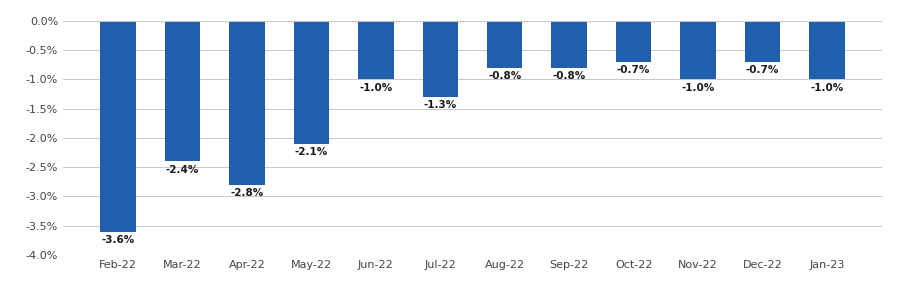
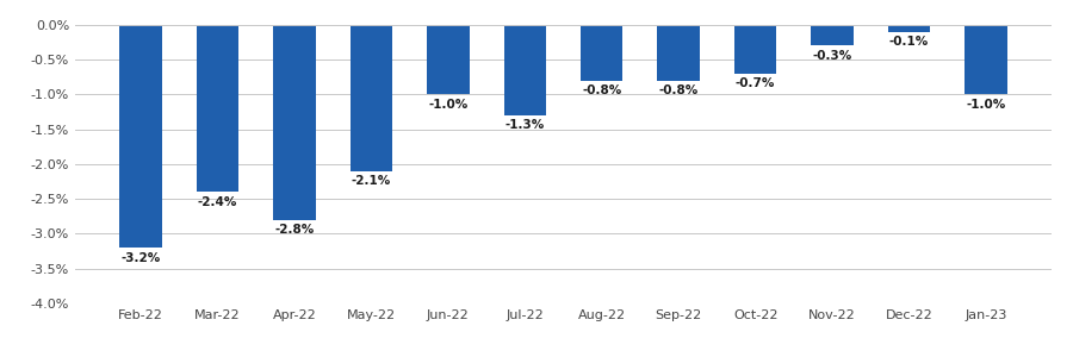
Feb-22: -3.6% -> -3.2%
Nov-22: -1.0% -> -0.3%
Dec-22: -0.7% -> -0.1%
